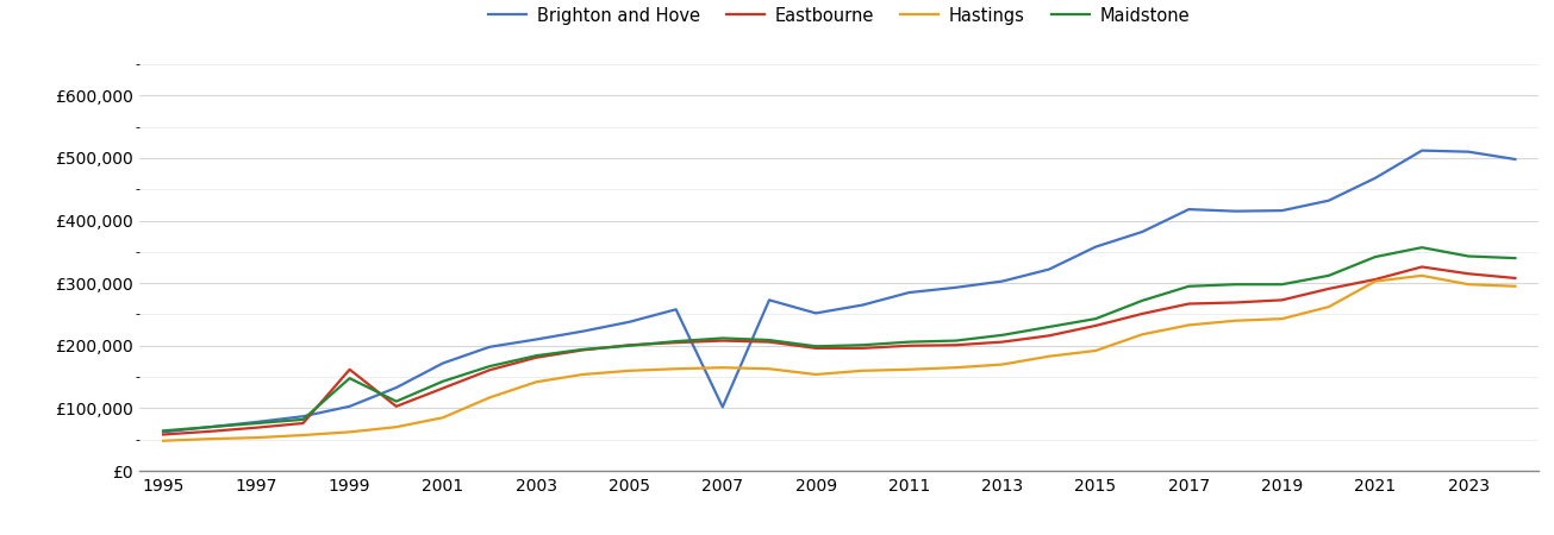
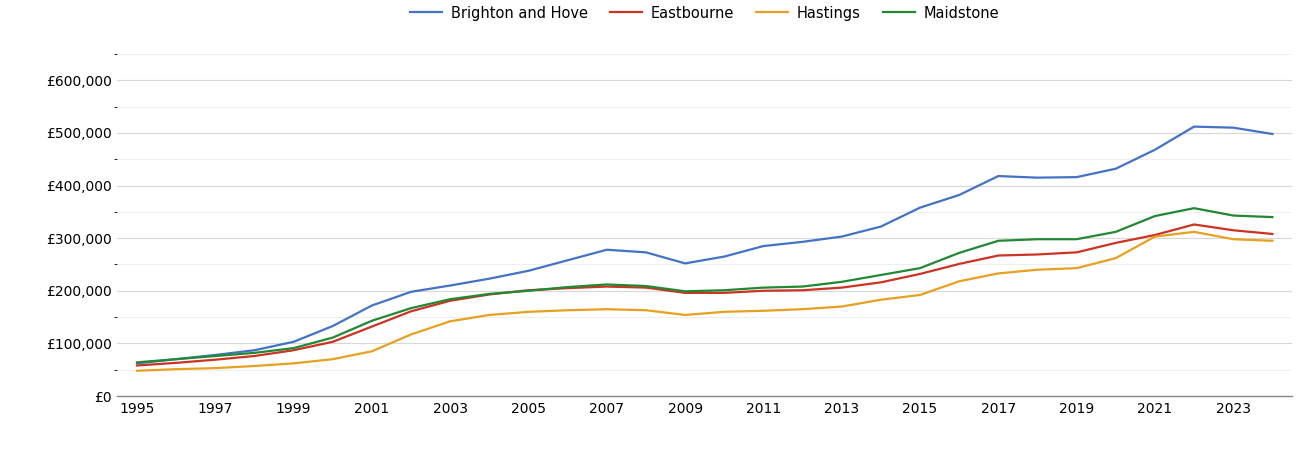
Eastbourne/1999: £162,000 -> £87,000
Maidstone/1999: £148,000 -> £91,000
Brighton and Hove/2007: £102,000 -> £278,000
